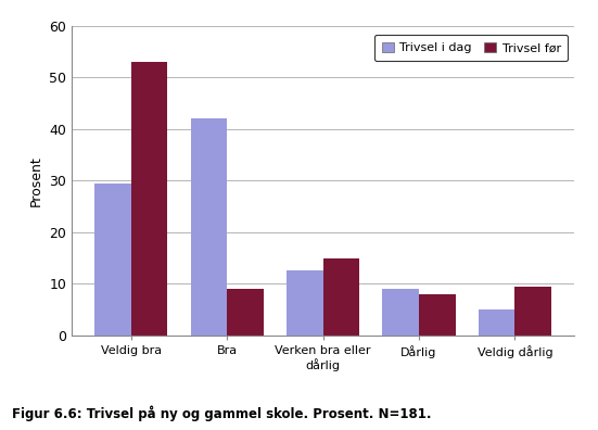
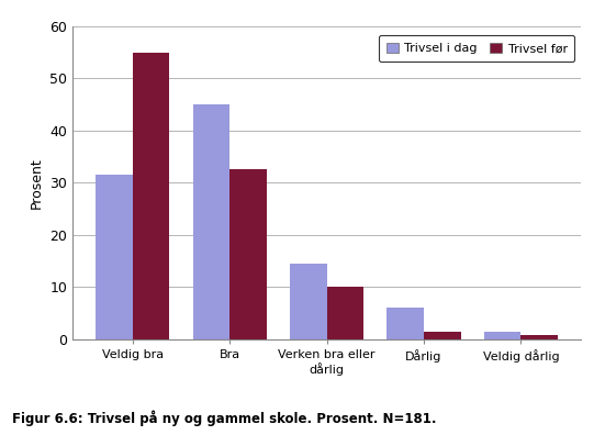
Trivsel i dag/Veldig bra: 29.5 -> 31.5
Trivsel før/Veldig bra: 53.0 -> 55.0
Trivsel i dag/Bra: 42.0 -> 45.0
Trivsel før/Bra: 9.0 -> 32.5
Trivsel i dag/Verken bra eller dårlig: 12.5 -> 14.5
Trivsel før/Verken bra eller dårlig: 15.0 -> 10.0
Trivsel i dag/Dårlig: 9.0 -> 6.0
Trivsel før/Dårlig: 8.0 -> 1.5
Trivsel i dag/Veldig dårlig: 5.0 -> 1.5
Trivsel før/Veldig dårlig: 9.5 -> 0.8
